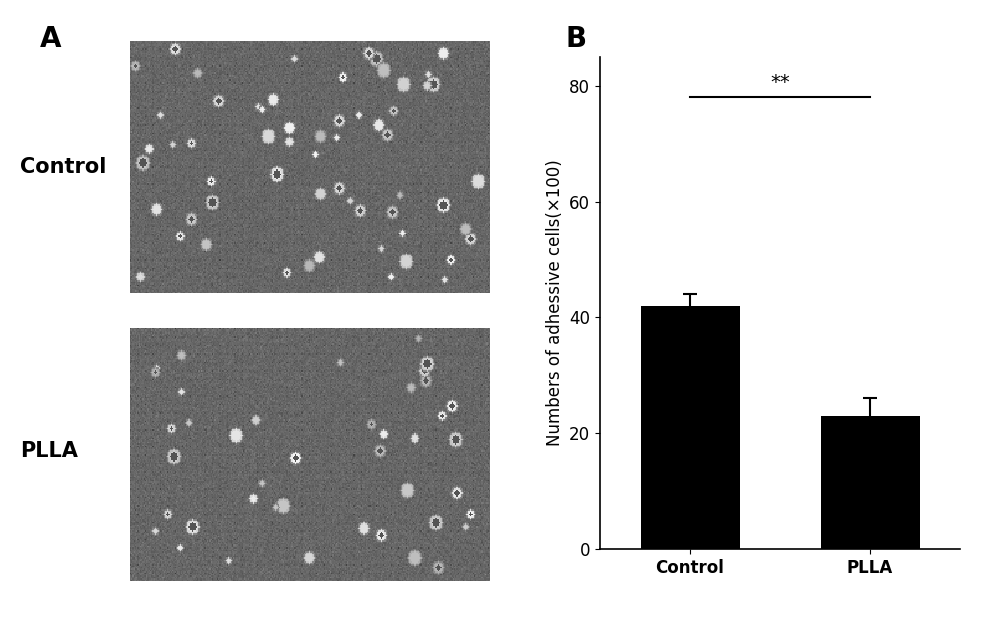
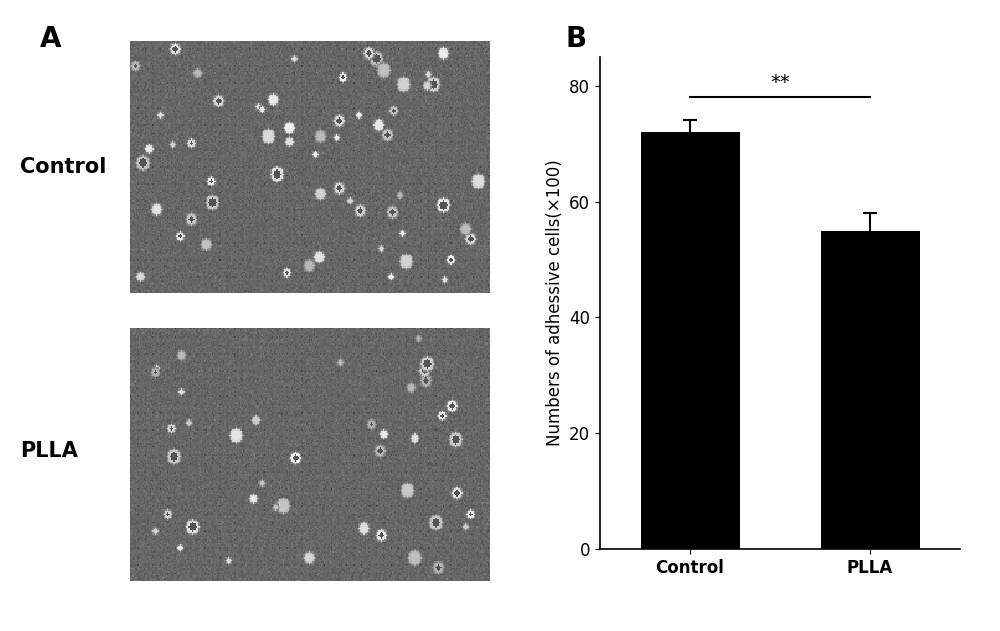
Control: 42 -> 72
PLLA: 23 -> 55
